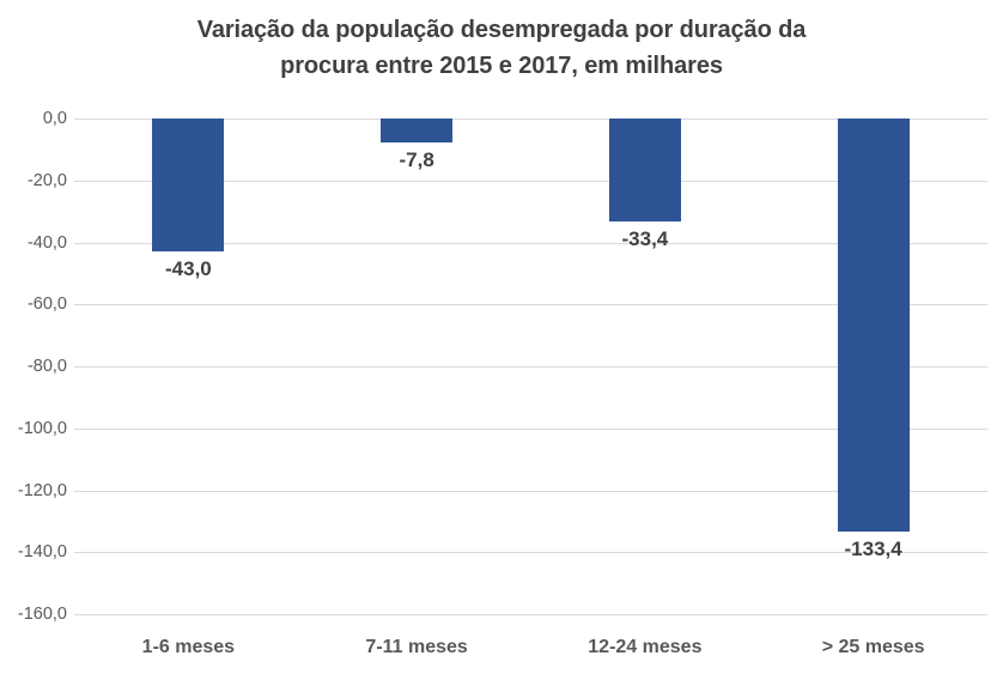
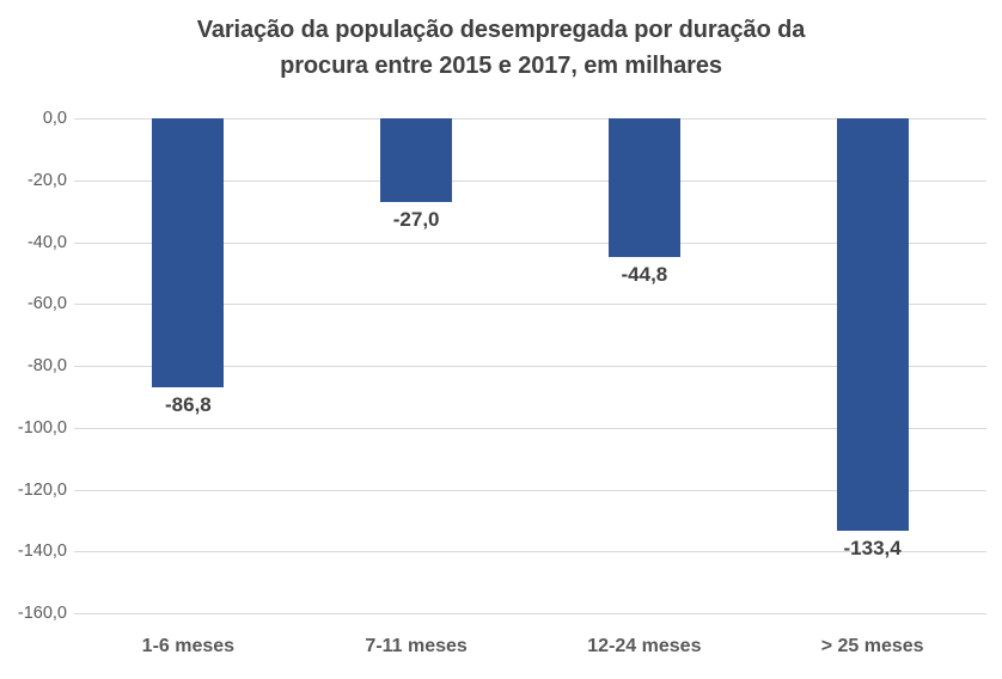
1-6 meses: -43,0 -> -86,8
7-11 meses: -7,8 -> -27,0
12-24 meses: -33,4 -> -44,8
